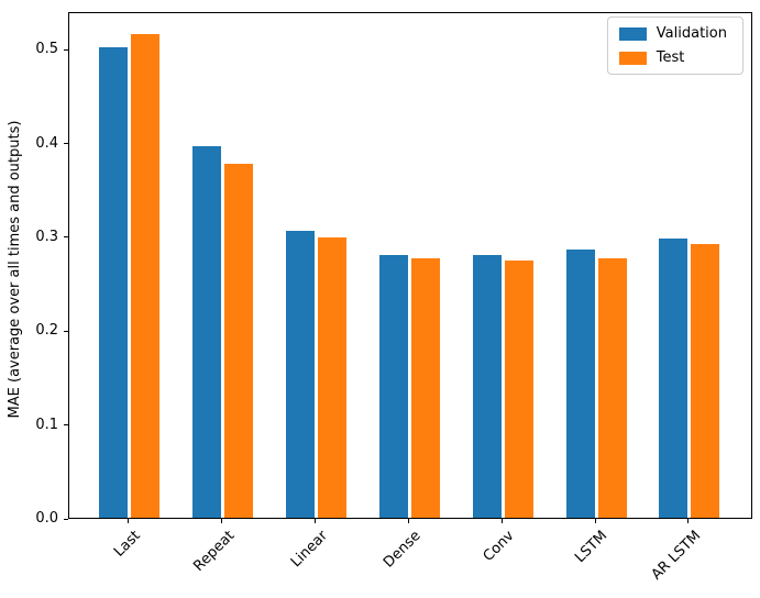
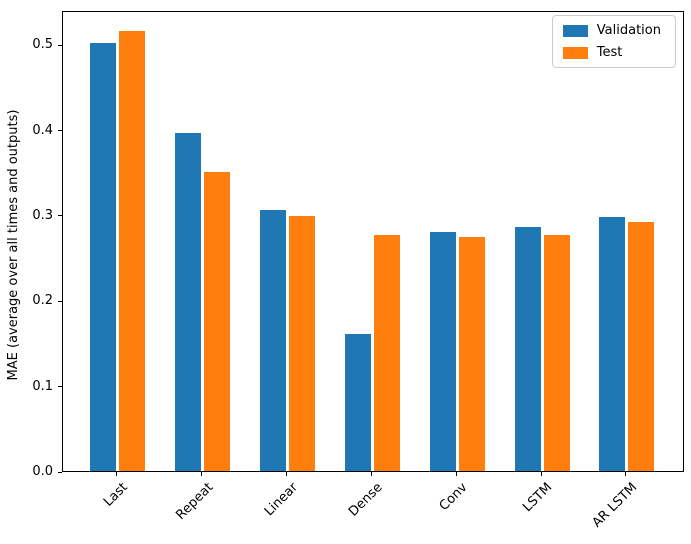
Test/Repeat: 0.38 -> 0.35
Validation/Dense: 0.28 -> 0.16
